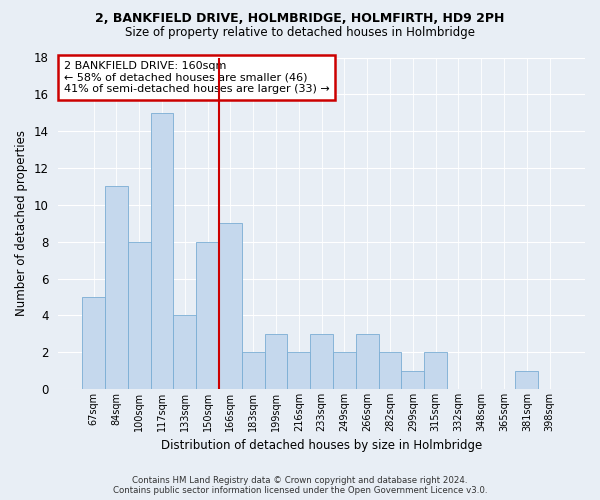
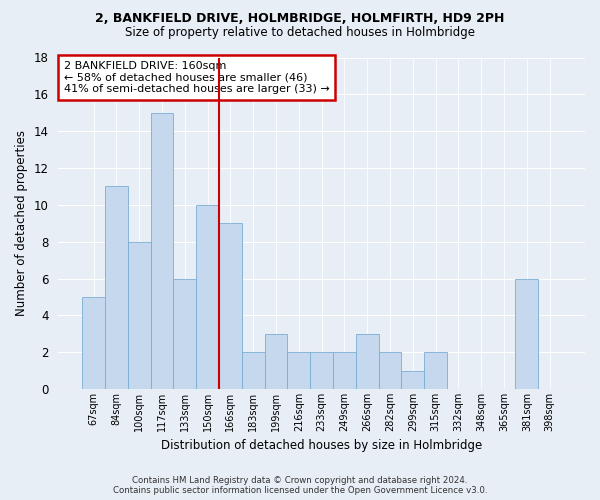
133sqm: 4 -> 6
150sqm: 8 -> 10
233sqm: 3 -> 2
381sqm: 1 -> 6
